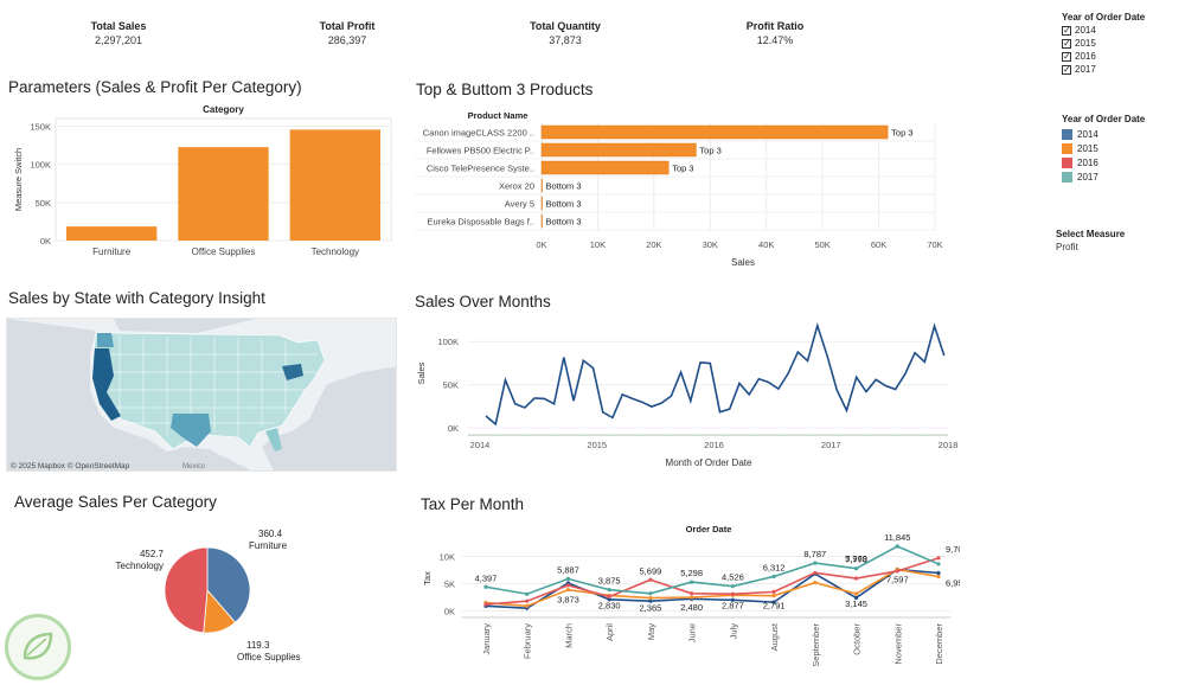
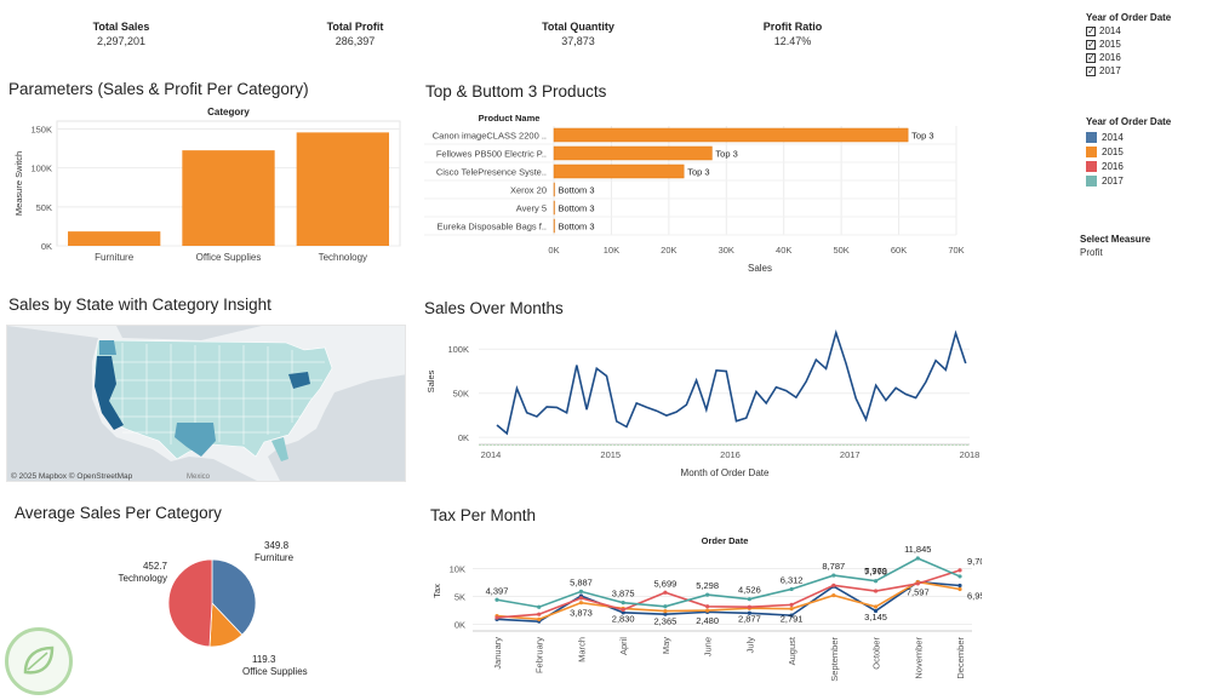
Average Sales Per Category/Furniture: 360.4 -> 349.8
